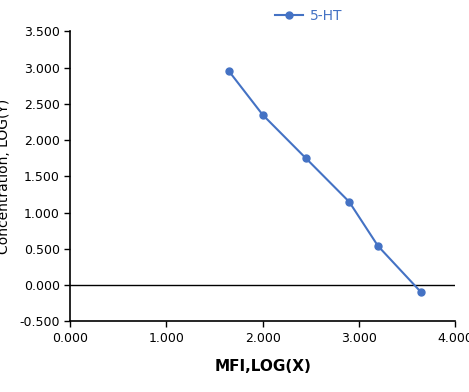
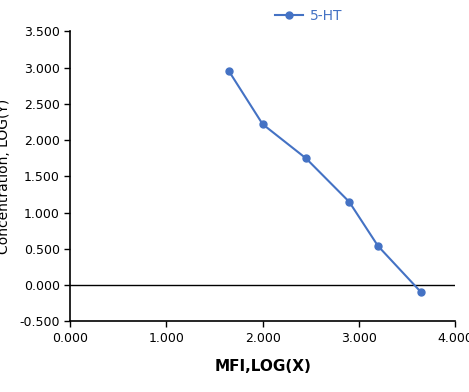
2.000: 2.35 -> 2.22
